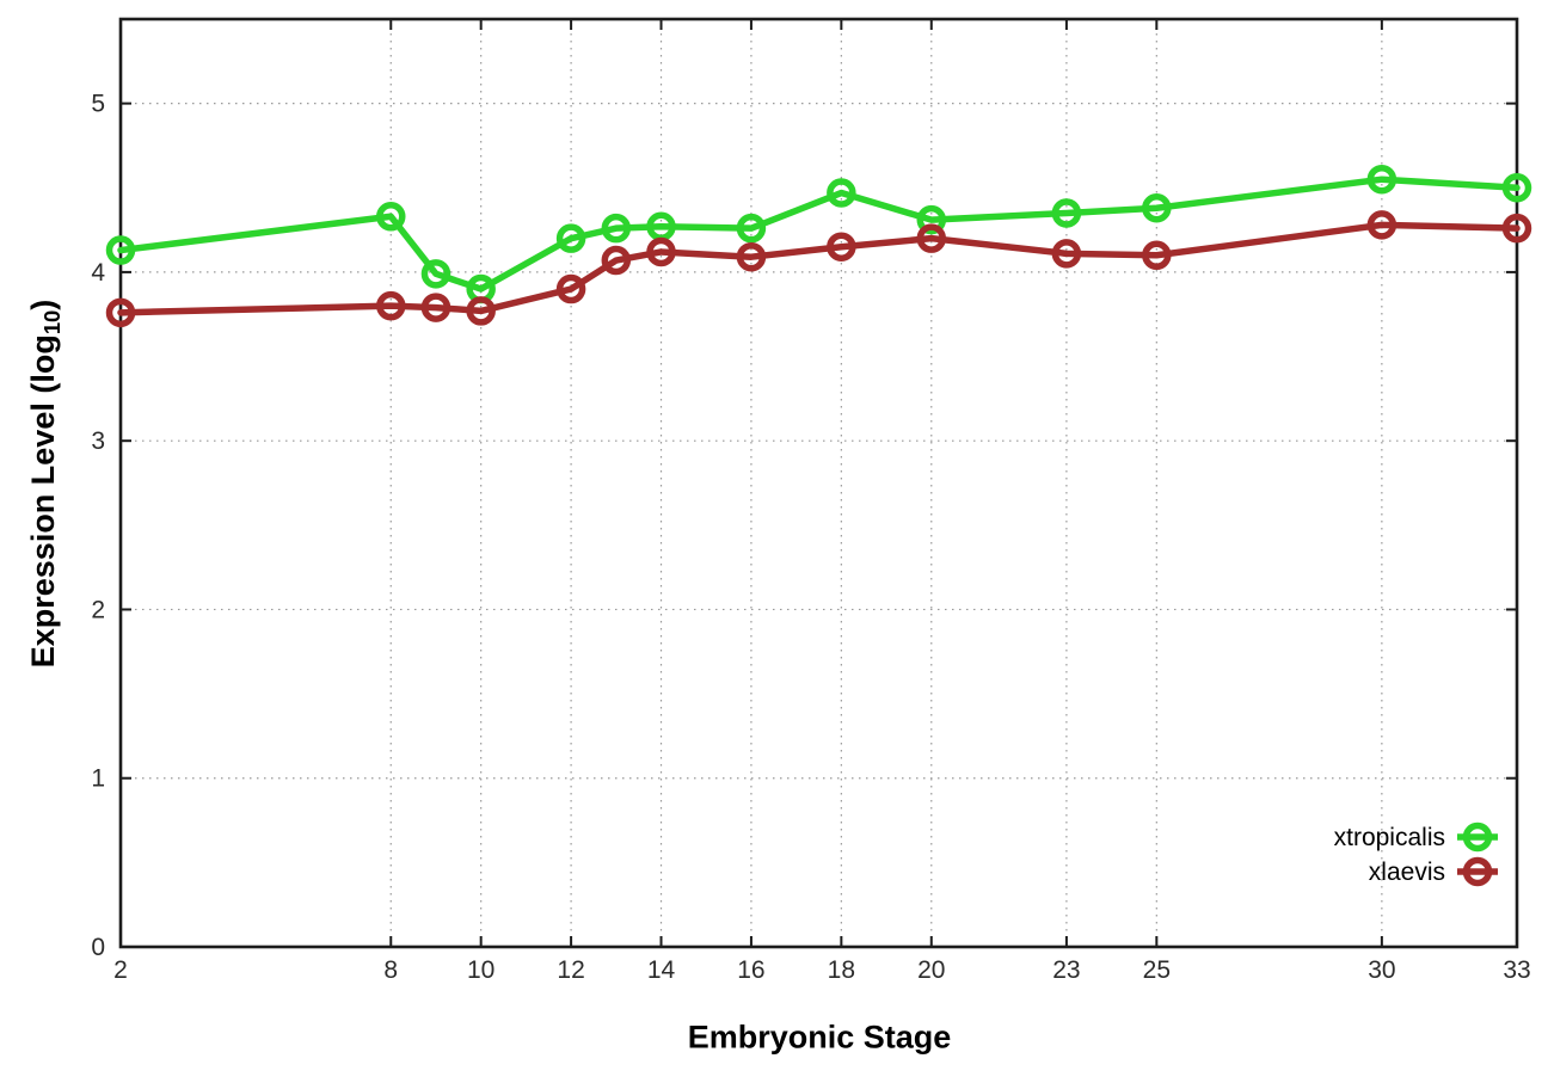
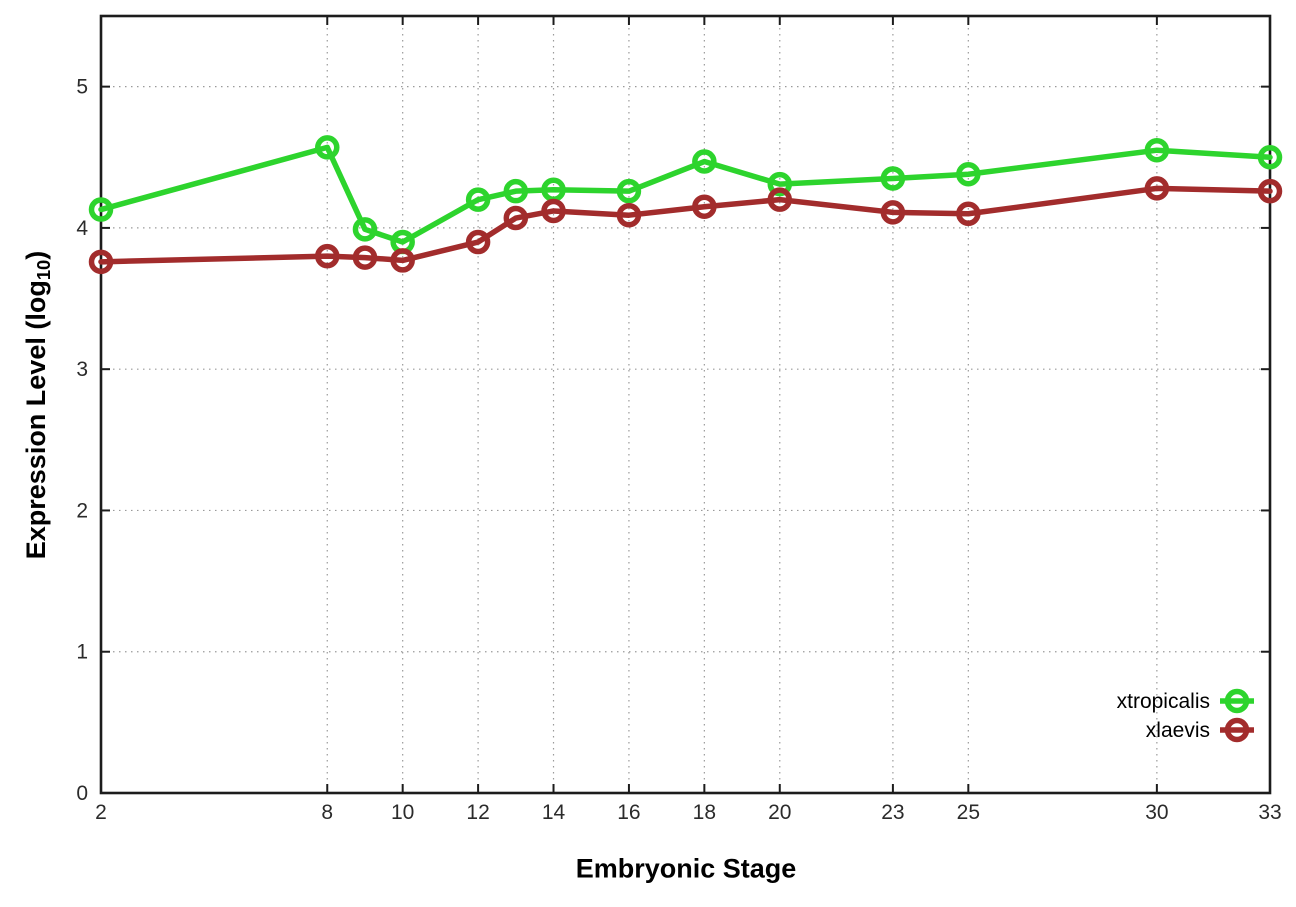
xtropicalis/8: 4.33 -> 4.57
